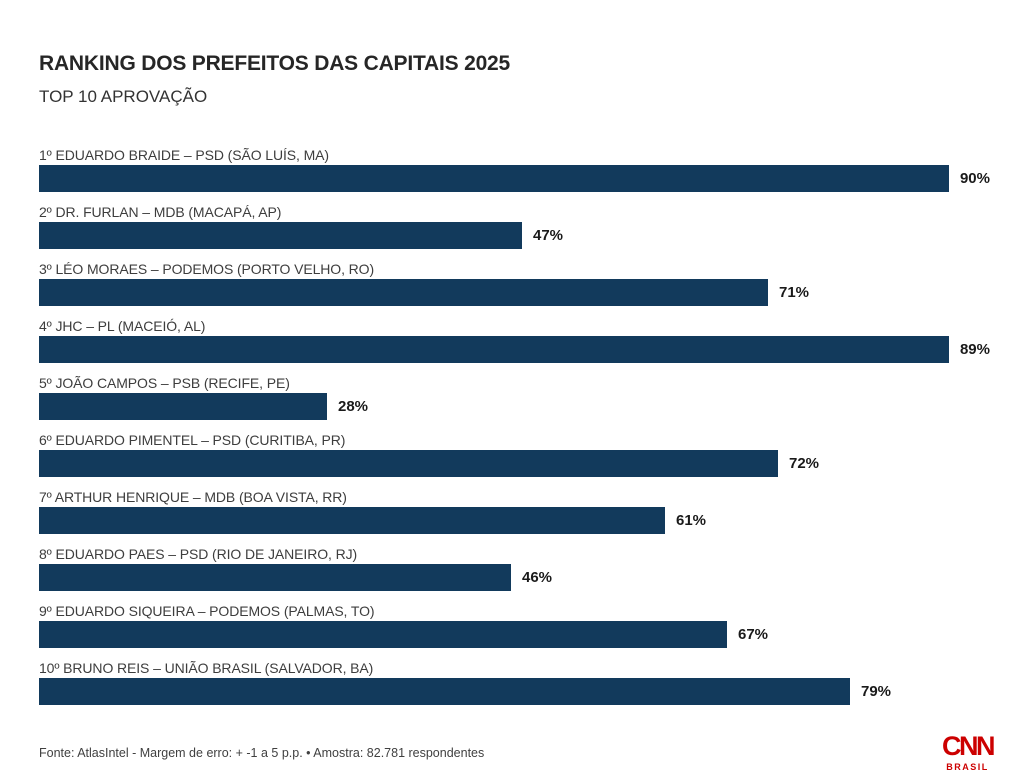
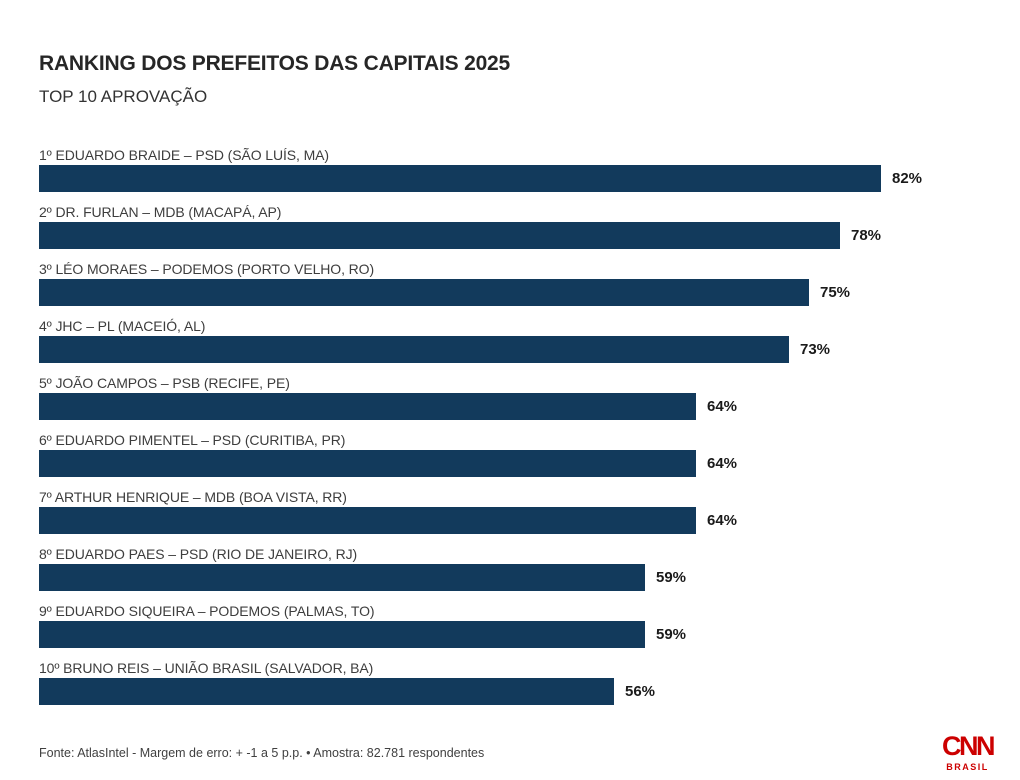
1º EDUARDO BRAIDE – PSD (SÃO LUÍS, MA): 90% -> 82%
2º DR. FURLAN – MDB (MACAPÁ, AP): 47% -> 78%
3º LÉO MORAES – PODEMOS (PORTO VELHO, RO): 71% -> 75%
4º JHC – PL (MACEIÓ, AL): 89% -> 73%
5º JOÃO CAMPOS – PSB (RECIFE, PE): 28% -> 64%
6º EDUARDO PIMENTEL – PSD (CURITIBA, PR): 72% -> 64%
7º ARTHUR HENRIQUE – MDB (BOA VISTA, RR): 61% -> 64%
8º EDUARDO PAES – PSD (RIO DE JANEIRO, RJ): 46% -> 59%
9º EDUARDO SIQUEIRA – PODEMOS (PALMAS, TO): 67% -> 59%
10º BRUNO REIS – UNIÃO BRASIL (SALVADOR, BA): 79% -> 56%
